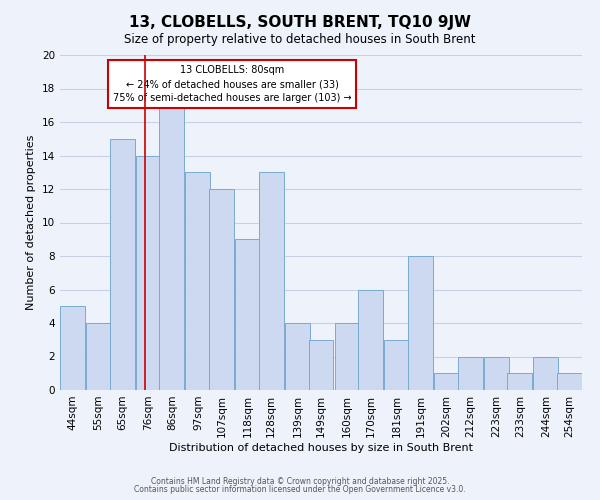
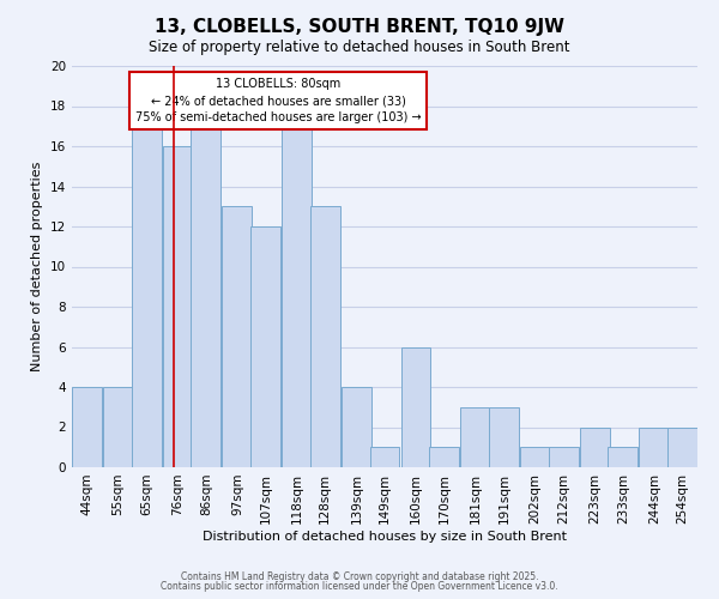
44sqm: 5 -> 4
65sqm: 15 -> 17
76sqm: 14 -> 16
118sqm: 9 -> 17
149sqm: 3 -> 1
160sqm: 4 -> 6
170sqm: 6 -> 1
191sqm: 8 -> 3
212sqm: 2 -> 1
254sqm: 1 -> 2
